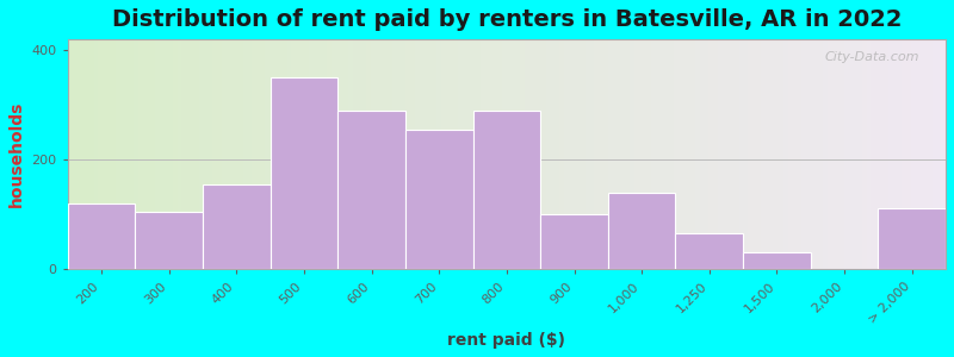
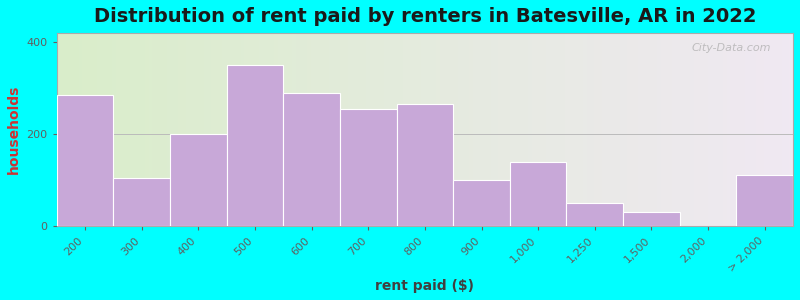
200: 120 -> 285
400: 155 -> 200
800: 290 -> 265
1,250: 65 -> 50
